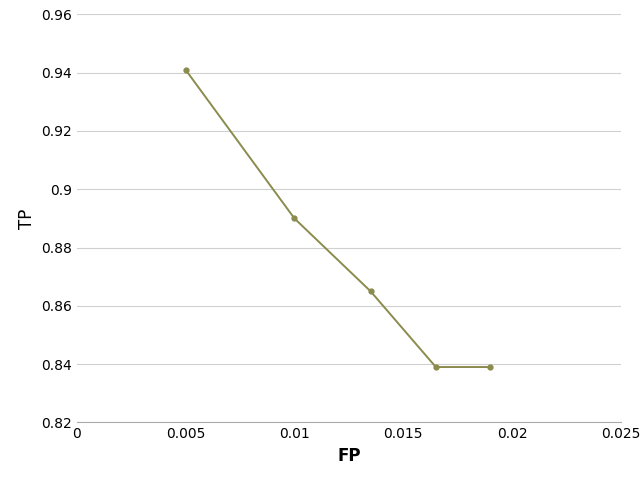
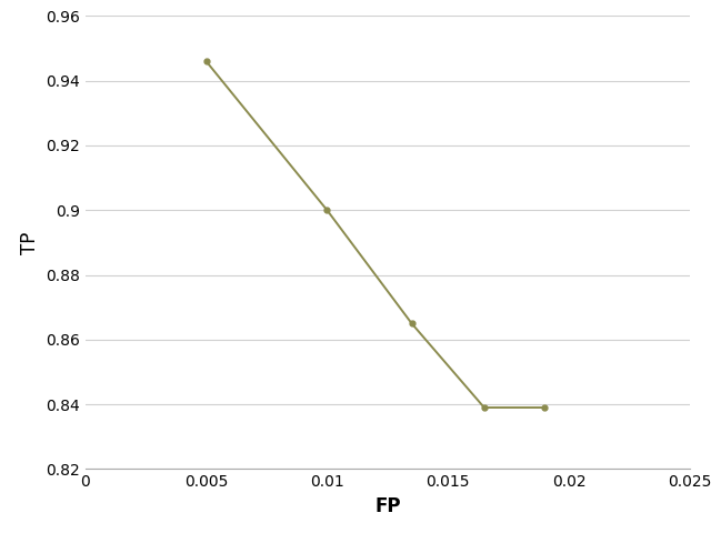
0.005: 0.941 -> 0.946
0.01: 0.890 -> 0.900
